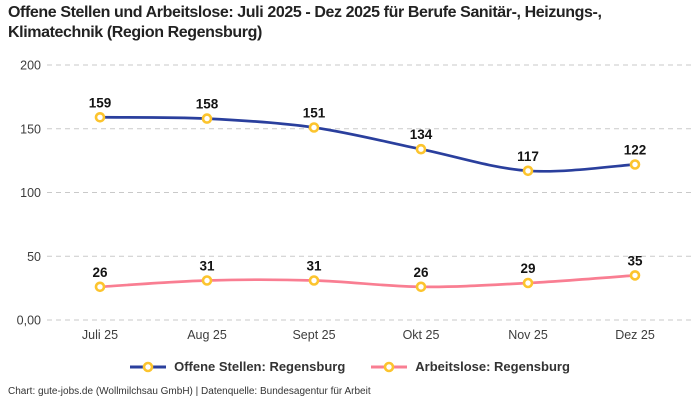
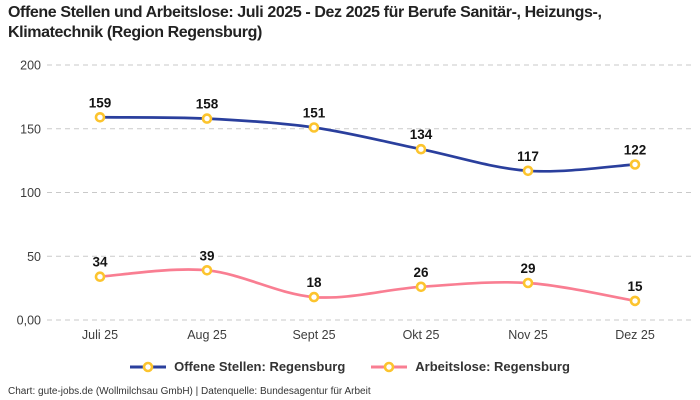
Arbeitslose: Regensburg/Juli 25: 26 -> 34
Arbeitslose: Regensburg/Aug 25: 31 -> 39
Arbeitslose: Regensburg/Sept 25: 31 -> 18
Arbeitslose: Regensburg/Dez 25: 35 -> 15
